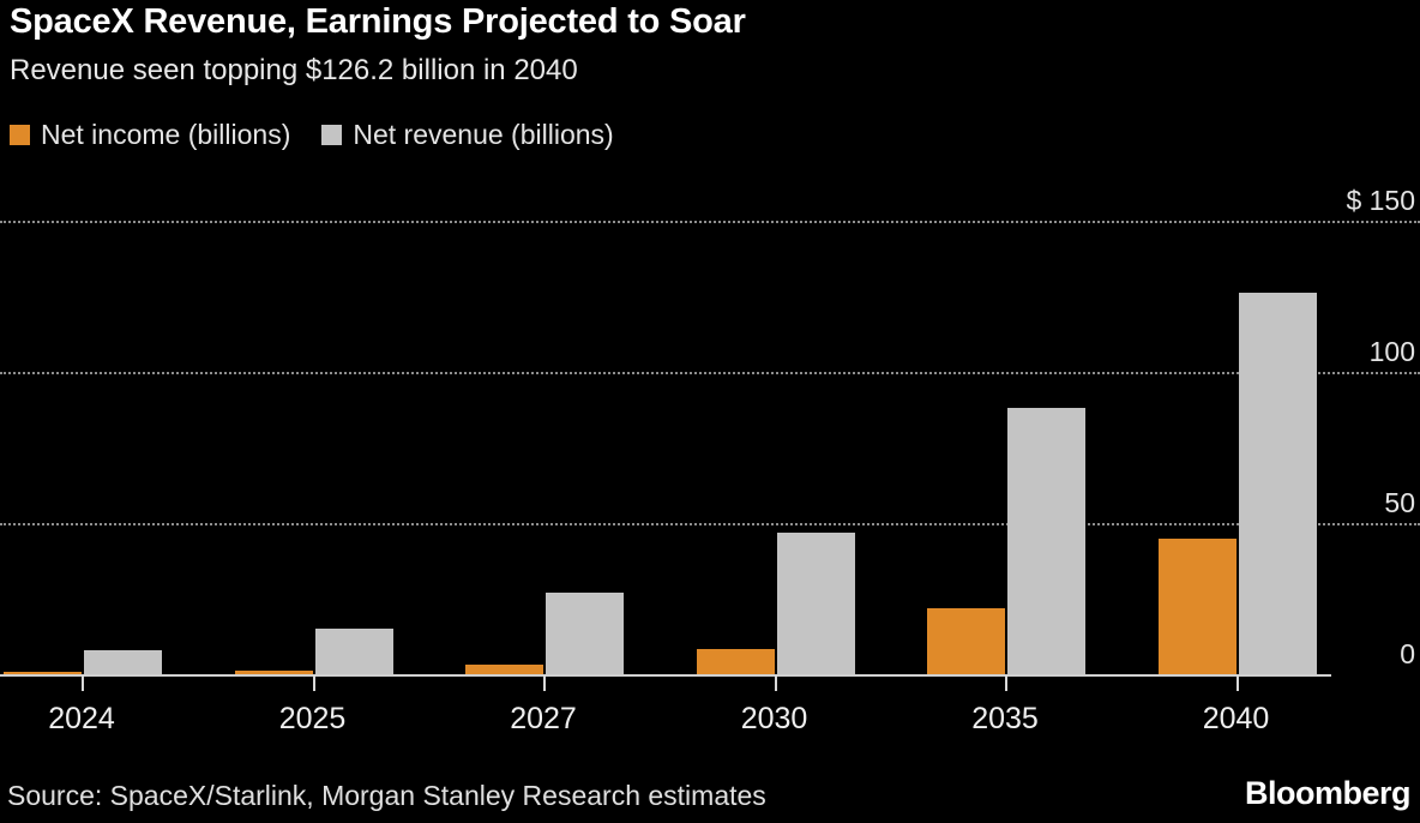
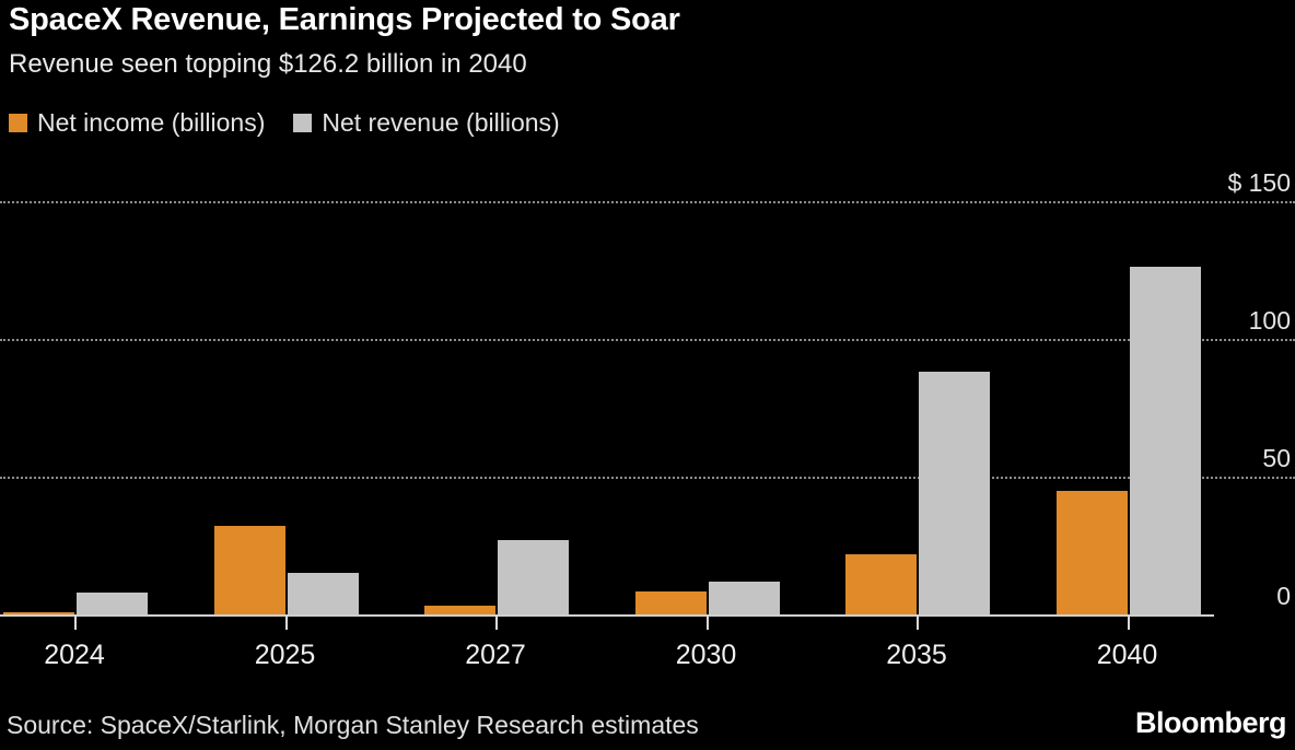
Net income (billions)/2025: 1 -> 32
Net revenue (billions)/2030: 47 -> 12
